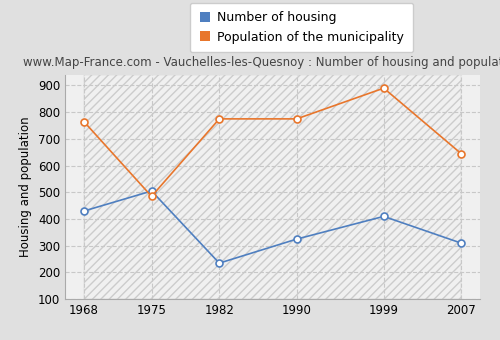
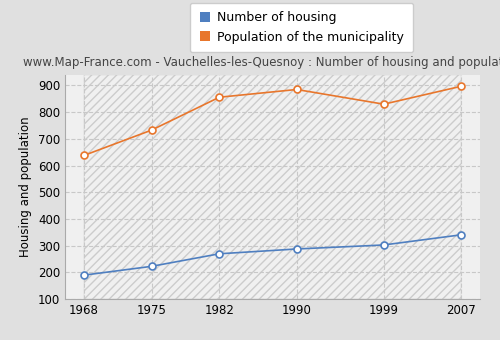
Number of housing/1968: 430 -> 190
Population of the municipality/1968: 765 -> 638
Number of housing/1975: 505 -> 223
Population of the municipality/1975: 485 -> 733
Number of housing/1982: 235 -> 270
Population of the municipality/1982: 775 -> 856
Number of housing/1990: 325 -> 288
Population of the municipality/1990: 775 -> 885
Number of housing/1999: 410 -> 303
Population of the municipality/1999: 890 -> 830
Number of housing/2007: 310 -> 341
Population of the municipality/2007: 645 -> 897
